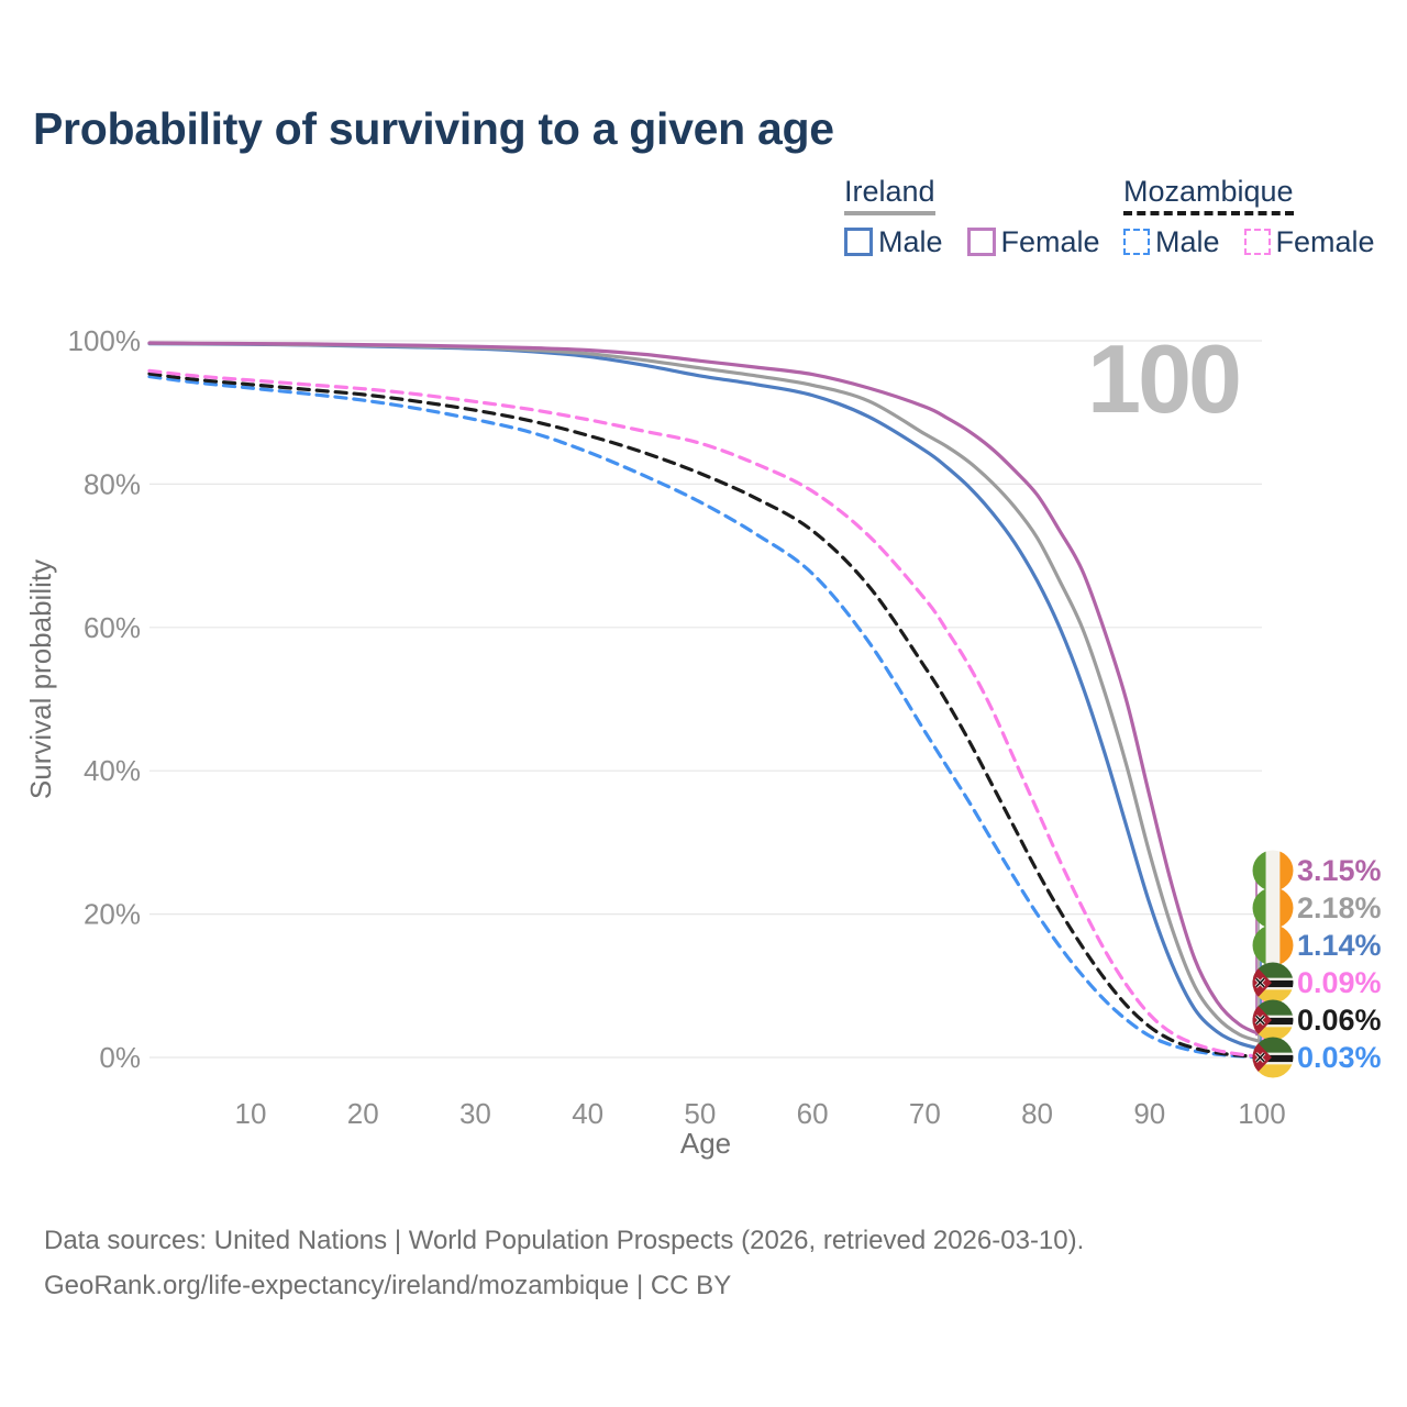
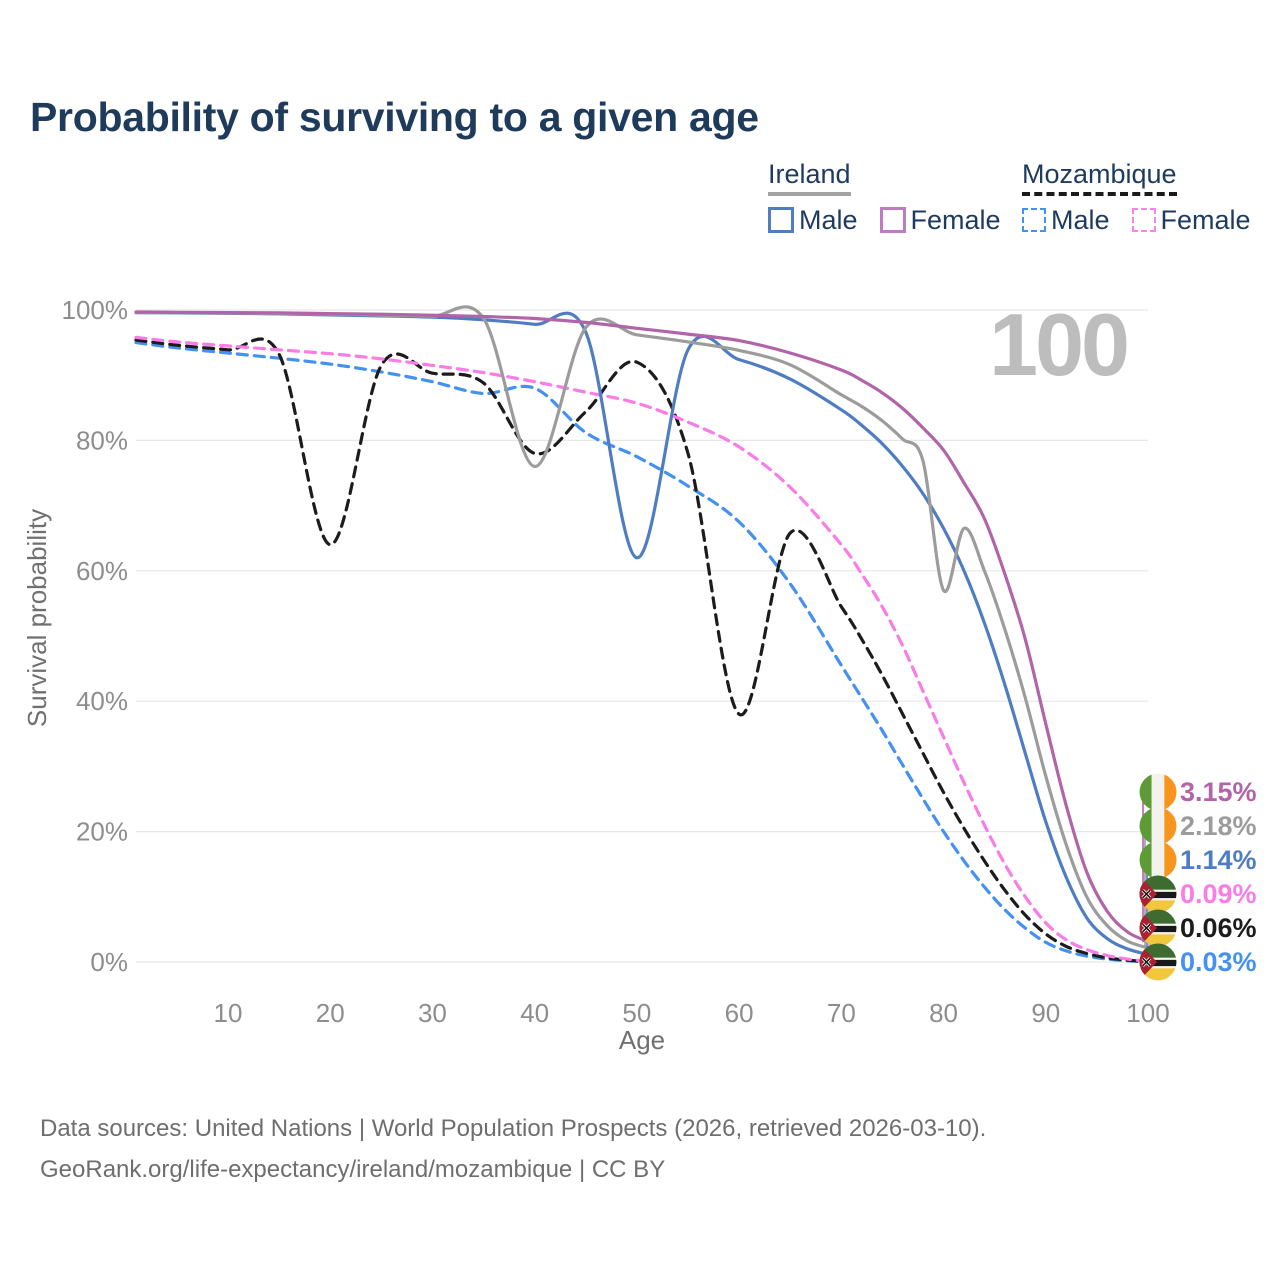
Mozambique/20: 92% -> 64%
Mozambique Male/40: 84% -> 88%
Mozambique/40: 87% -> 78%
Ireland/40: 98% -> 76%
Mozambique/50: 82% -> 92%
Ireland Male/50: 95% -> 62%
Mozambique/60: 74% -> 38%
Ireland/80: 72% -> 57%
